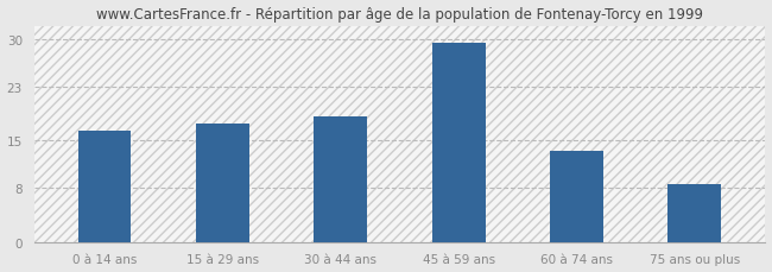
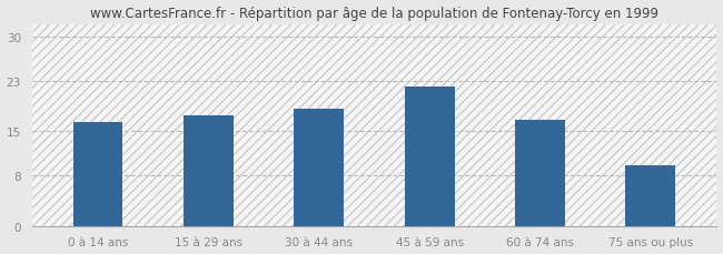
45 à 59 ans: 29.5 -> 22.0
60 à 74 ans: 13.5 -> 16.8
75 ans ou plus: 8.5 -> 9.6
